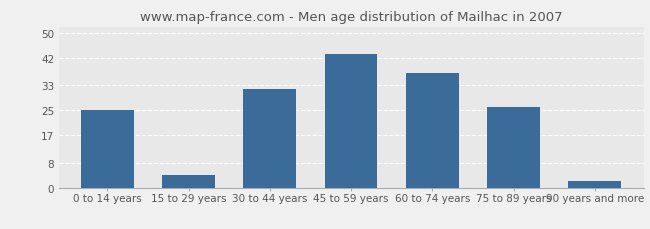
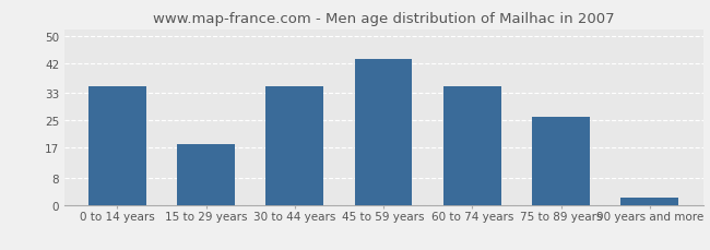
0 to 14 years: 25 -> 35
15 to 29 years: 4 -> 18
30 to 44 years: 32 -> 35
60 to 74 years: 37 -> 35
